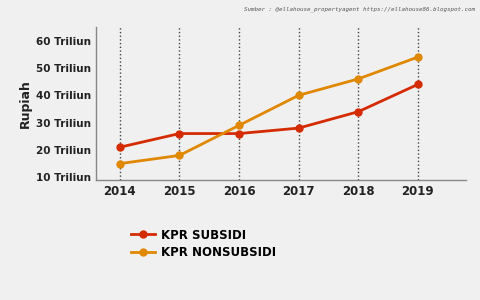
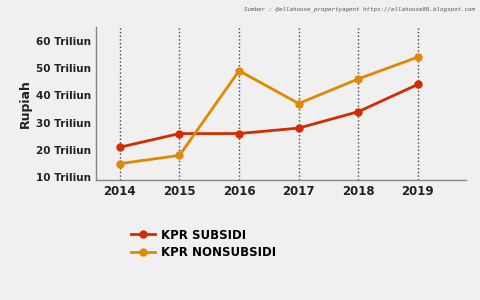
KPR NONSUBSIDI/2016: 29 Triliun -> 49 Triliun
KPR NONSUBSIDI/2017: 40 Triliun -> 37 Triliun
